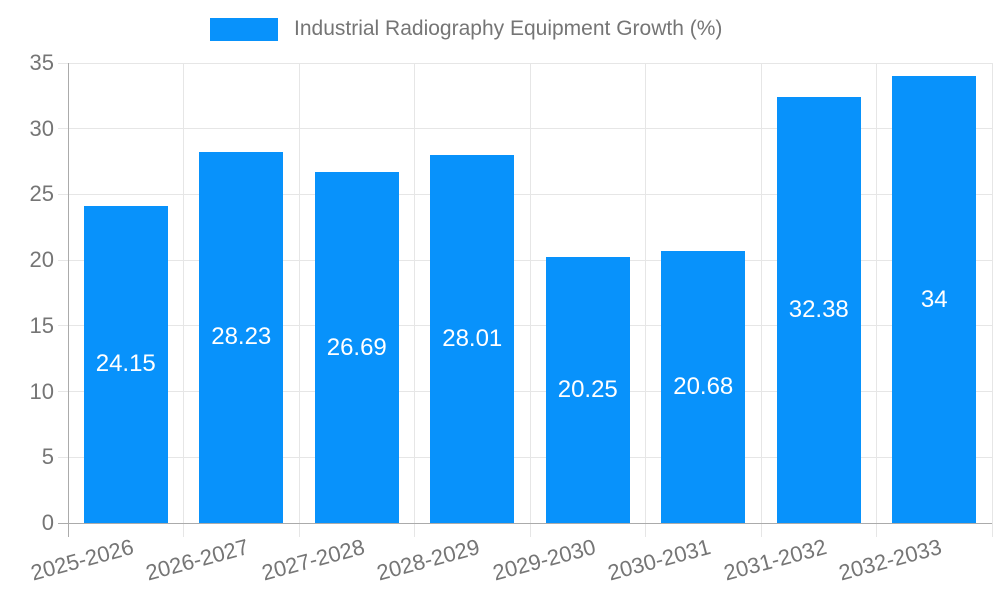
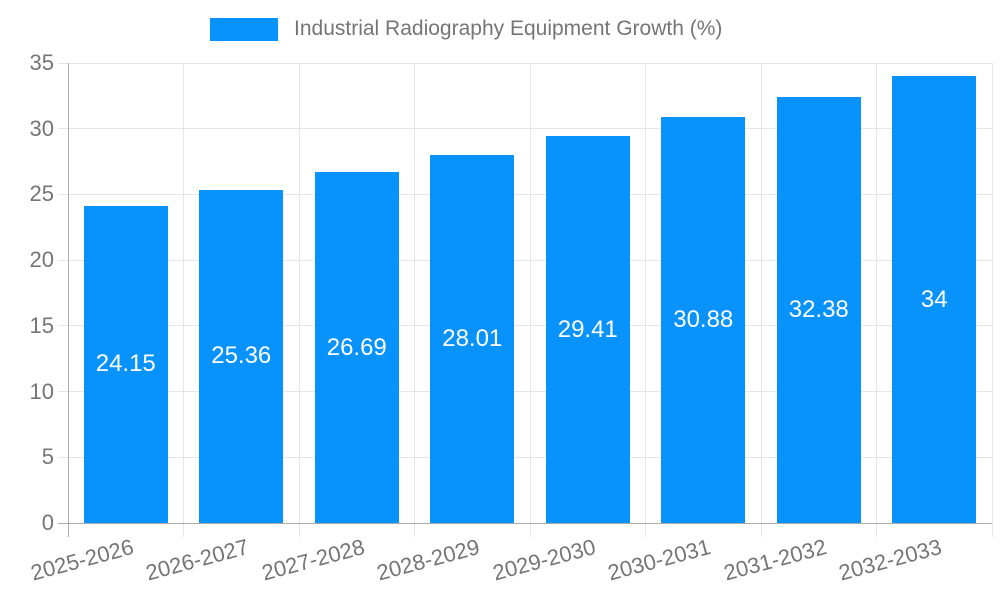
2026-2027: 28.23 -> 25.36
2029-2030: 20.25 -> 29.41
2030-2031: 20.68 -> 30.88
